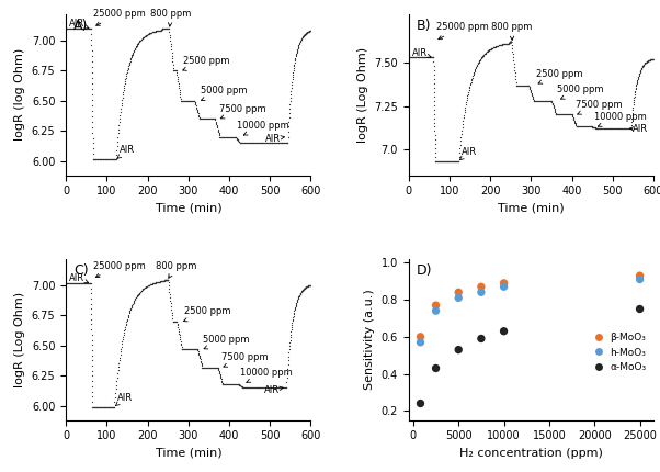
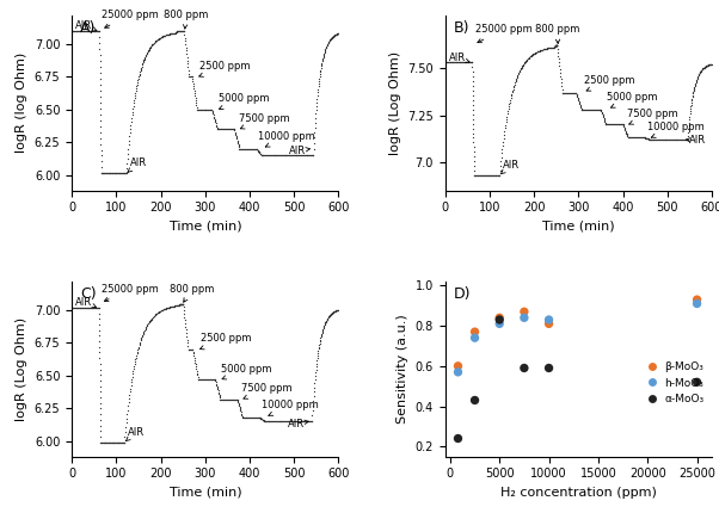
α-MoO₃/5000: 0.53 -> 0.83
β-MoO₃/10000: 0.89 -> 0.81
h-MoO₃/10000: 0.87 -> 0.83
α-MoO₃/10000: 0.63 -> 0.59
α-MoO₃/25000: 0.75 -> 0.52
